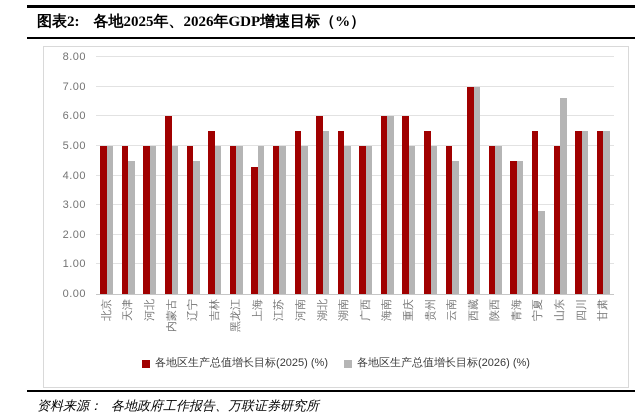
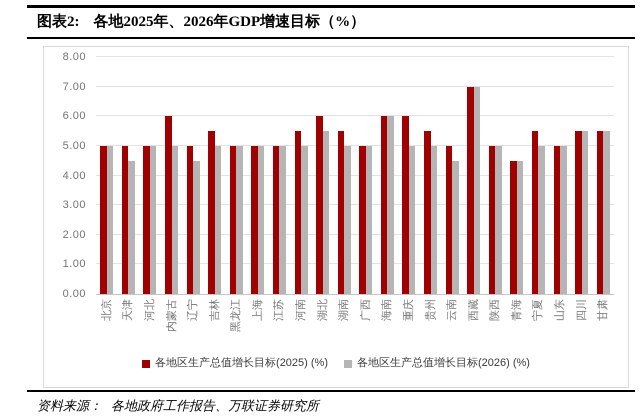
各地区生产总值增长目标(2025) (%)/上海: 4.3 -> 5.0
各地区生产总值增长目标(2026) (%)/宁夏: 2.8 -> 5.0
各地区生产总值增长目标(2026) (%)/山东: 6.6 -> 5.0
